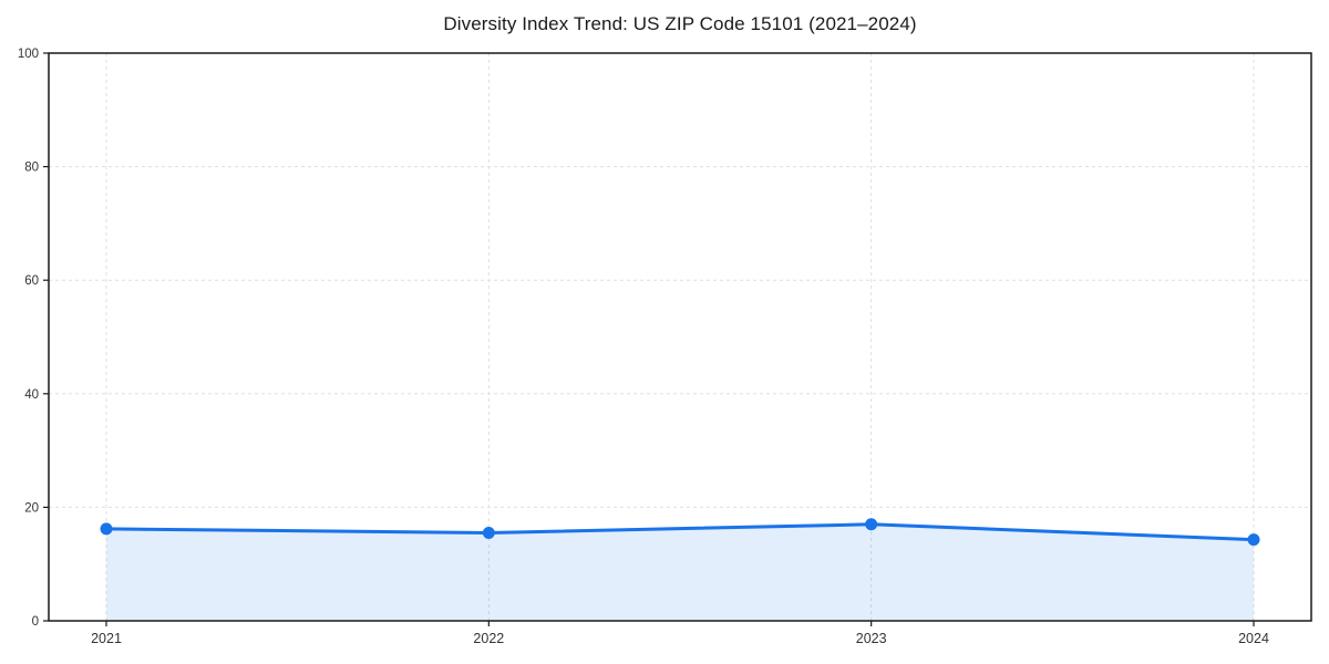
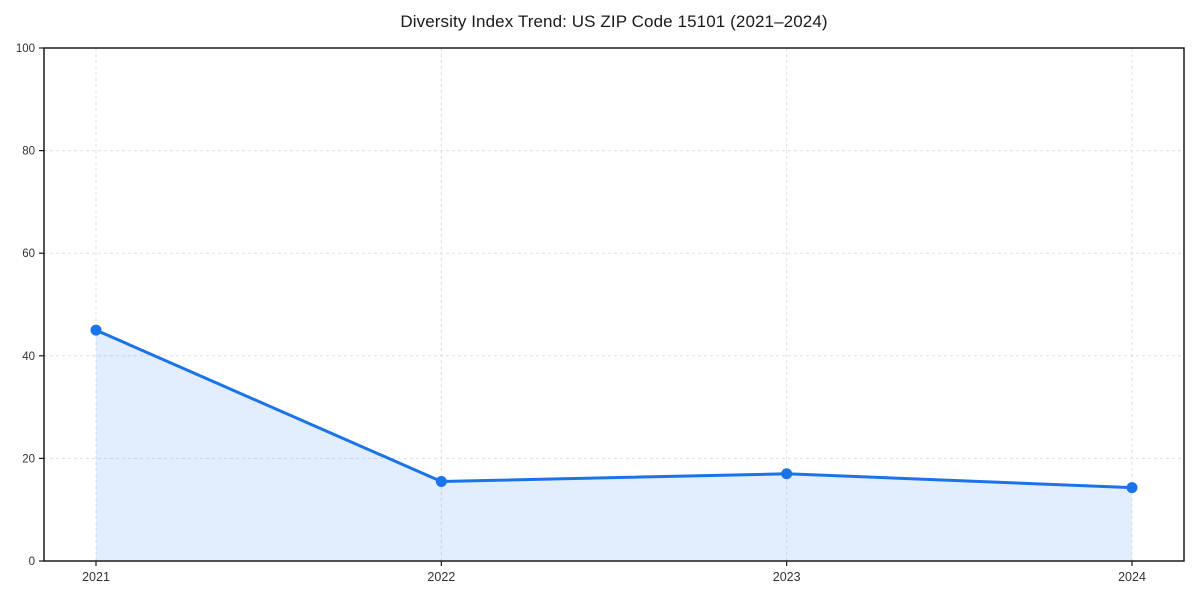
2021: 16 -> 45
